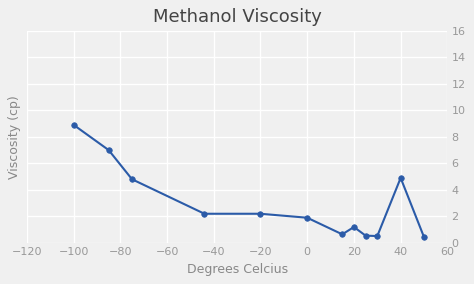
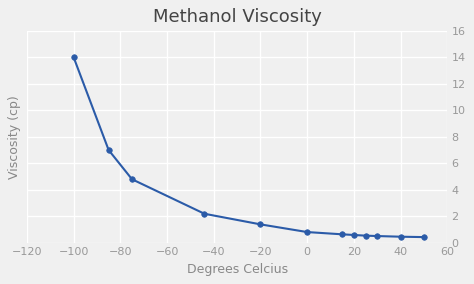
−100: 8.9 -> 14.0
−20: 2.2 -> 1.4
0: 1.9 -> 0.8
20: 1.2 -> 0.6
40: 4.9 -> 0.5
